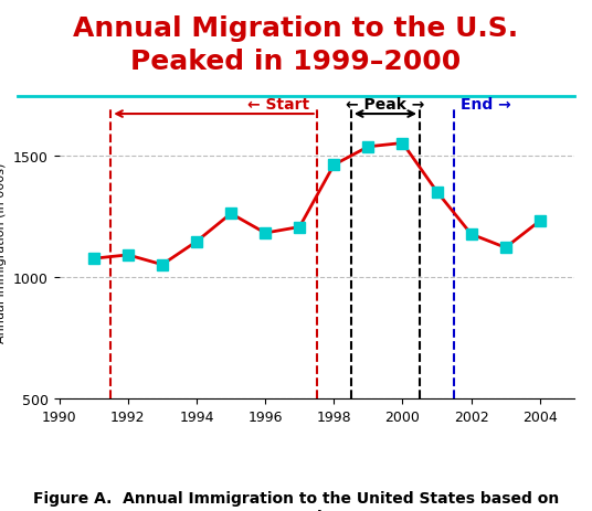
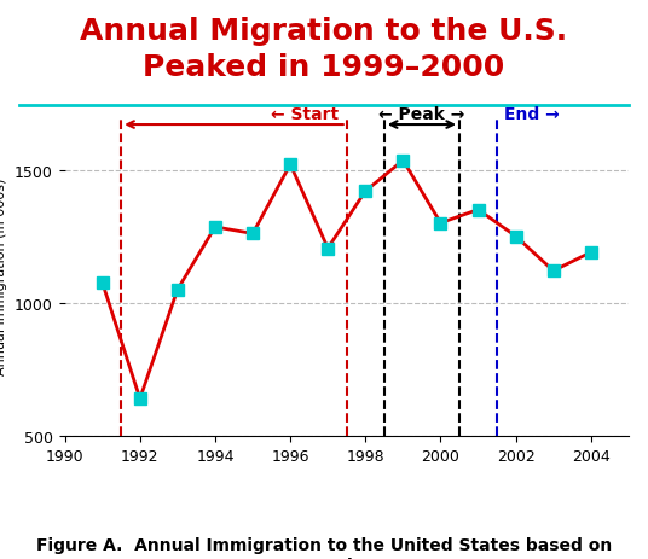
1992: 1090 -> 640
1994: 1145 -> 1285
1996: 1180 -> 1520
1998: 1460 -> 1420
2000: 1550 -> 1300
2002: 1175 -> 1250
2004: 1230 -> 1190
